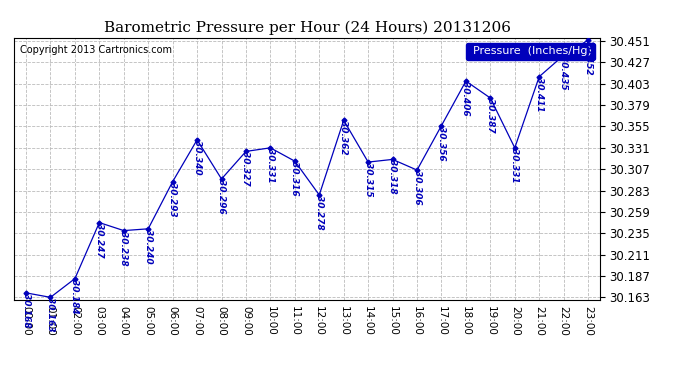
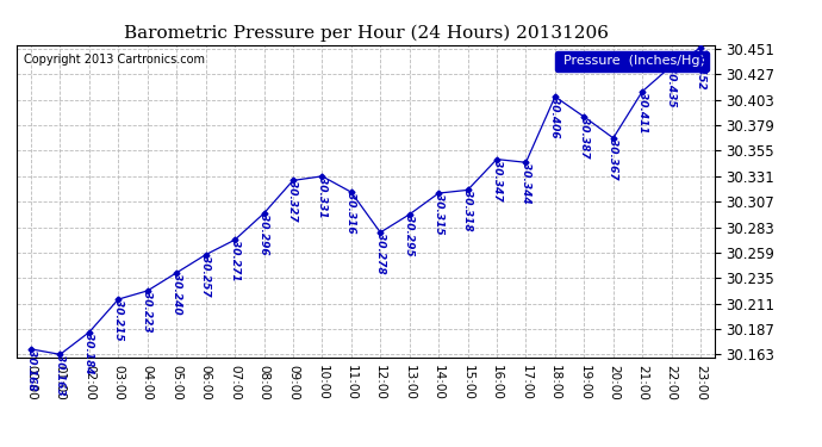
03:00: 30.247 -> 30.215
04:00: 30.238 -> 30.223
06:00: 30.293 -> 30.257
07:00: 30.340 -> 30.271
13:00: 30.362 -> 30.295
16:00: 30.306 -> 30.347
17:00: 30.356 -> 30.344
20:00: 30.331 -> 30.367
